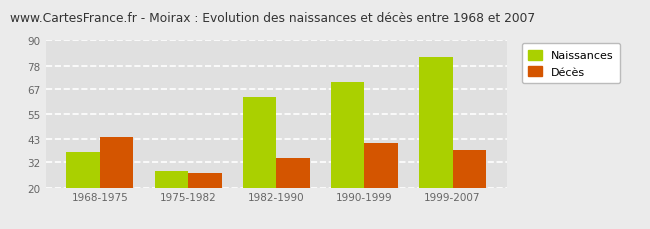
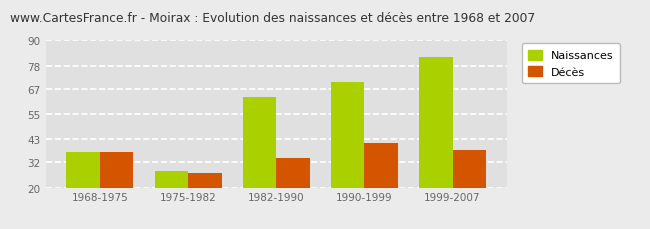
Décès/1968-1975: 44 -> 37
